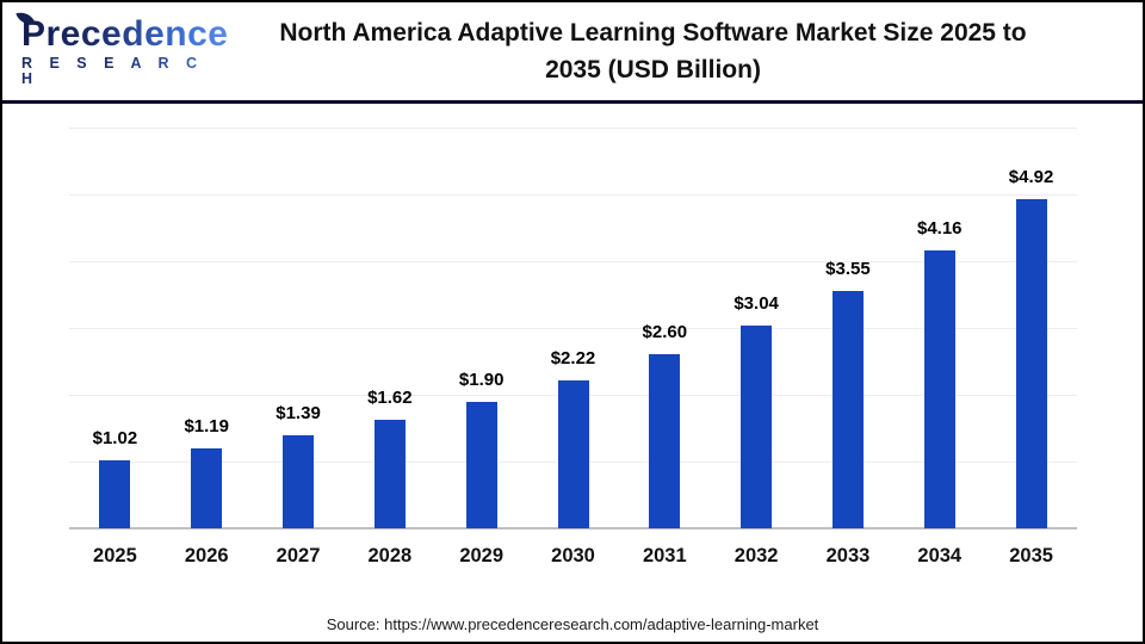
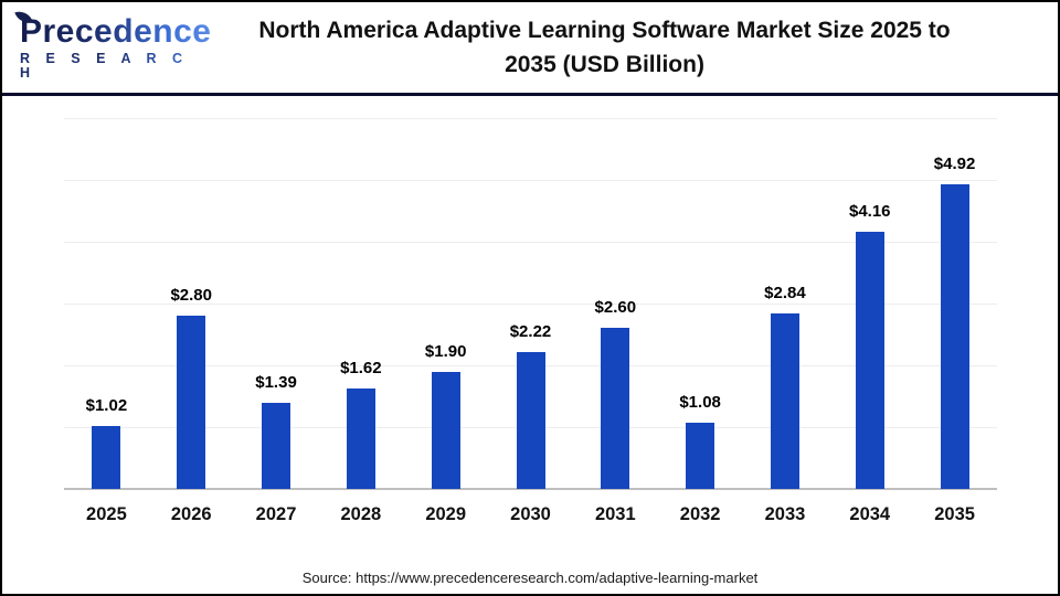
2026: $1.19 -> $2.80
2032: $3.04 -> $1.08
2033: $3.55 -> $2.84
